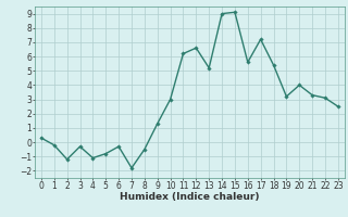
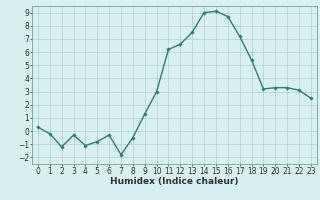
13: 5.2 -> 7.5
16: 5.6 -> 8.7
20: 4.0 -> 3.3
